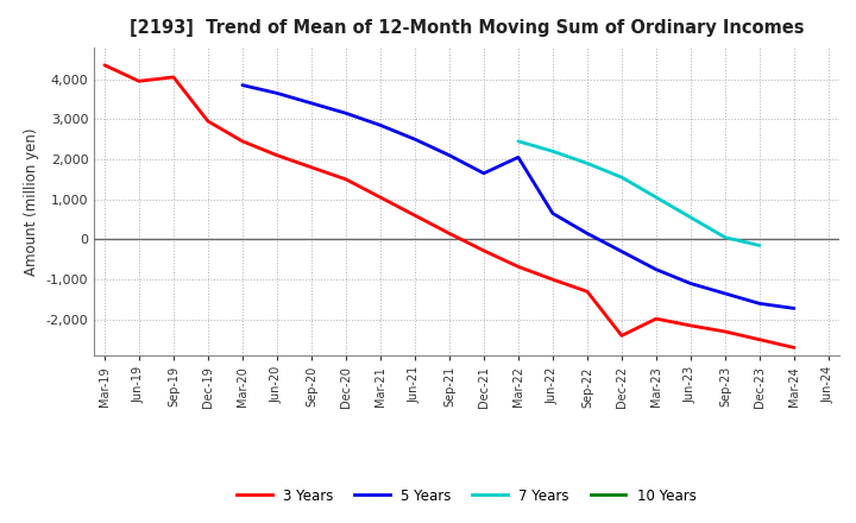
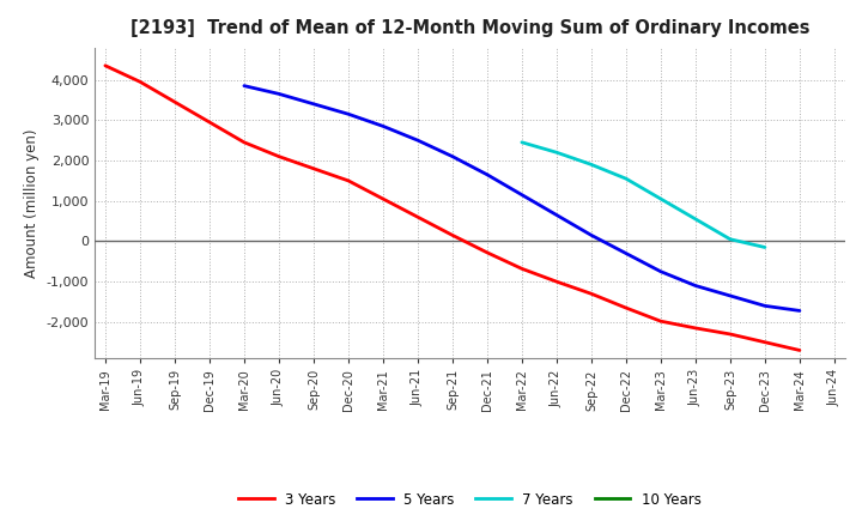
3 Years/Sep-19: 4,050 -> 3,450
5 Years/Mar-22: 2,050 -> 1,150
3 Years/Dec-22: -2,400 -> -1,650
